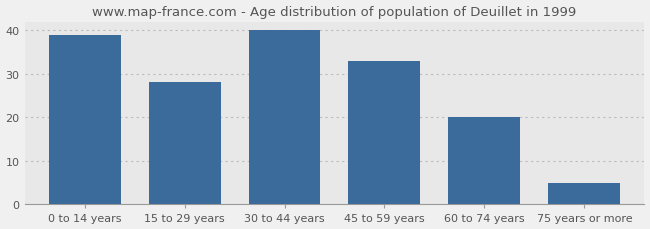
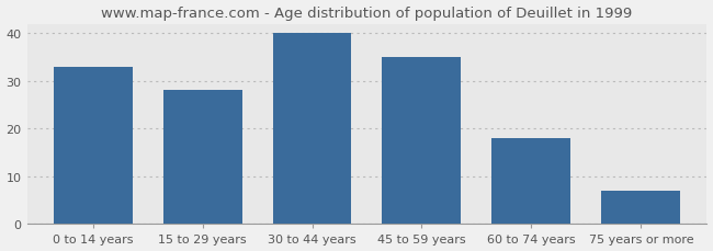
0 to 14 years: 39 -> 33
45 to 59 years: 33 -> 35
60 to 74 years: 20 -> 18
75 years or more: 5 -> 7
